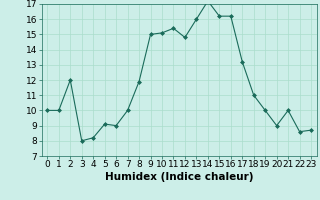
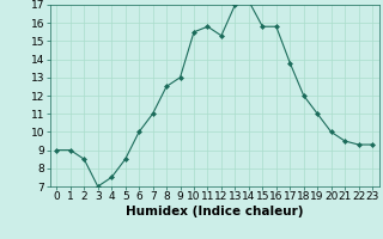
0: 10.0 -> 9.0
1: 10.0 -> 9.0
2: 12.0 -> 8.5
3: 8.0 -> 7.0
4: 8.2 -> 7.5
5: 9.1 -> 8.5
6: 9.0 -> 10.0
7: 10.0 -> 11.0
8: 11.9 -> 12.5
9: 15.0 -> 13.0
10: 15.1 -> 15.5
11: 15.4 -> 15.8
12: 14.8 -> 15.3
13: 16.0 -> 17.0
15: 16.2 -> 15.8
16: 16.2 -> 15.8
17: 13.2 -> 13.8
18: 11.0 -> 12.0
19: 10.0 -> 11.0
20: 9.0 -> 10.0
21: 10.0 -> 9.5
22: 8.6 -> 9.3
23: 8.7 -> 9.3
